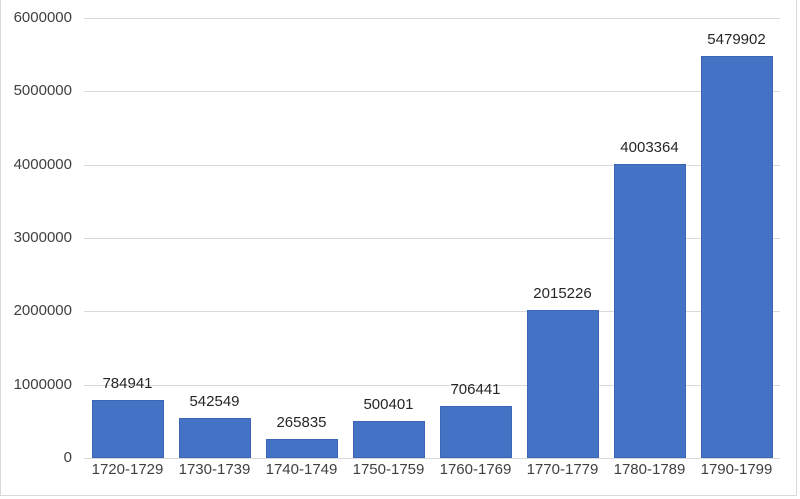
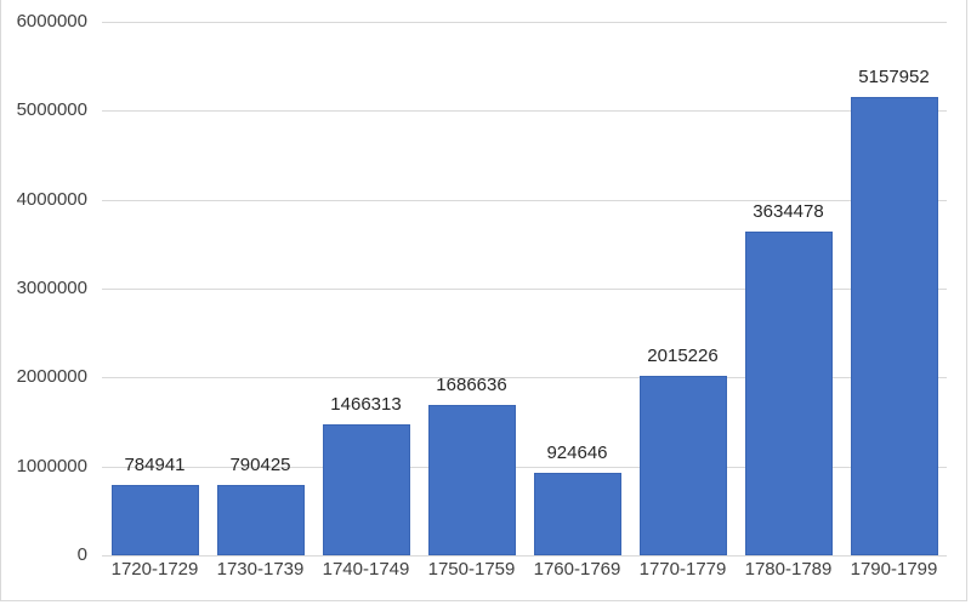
1730-1739: 542549 -> 790425
1740-1749: 265835 -> 1466313
1750-1759: 500401 -> 1686636
1760-1769: 706441 -> 924646
1780-1789: 4003364 -> 3634478
1790-1799: 5479902 -> 5157952
